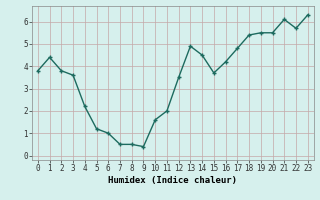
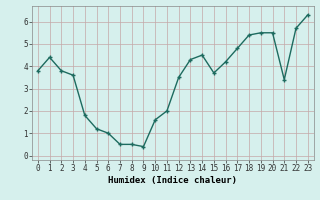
4: 2.2 -> 1.8
13: 4.9 -> 4.3
21: 6.1 -> 3.4
